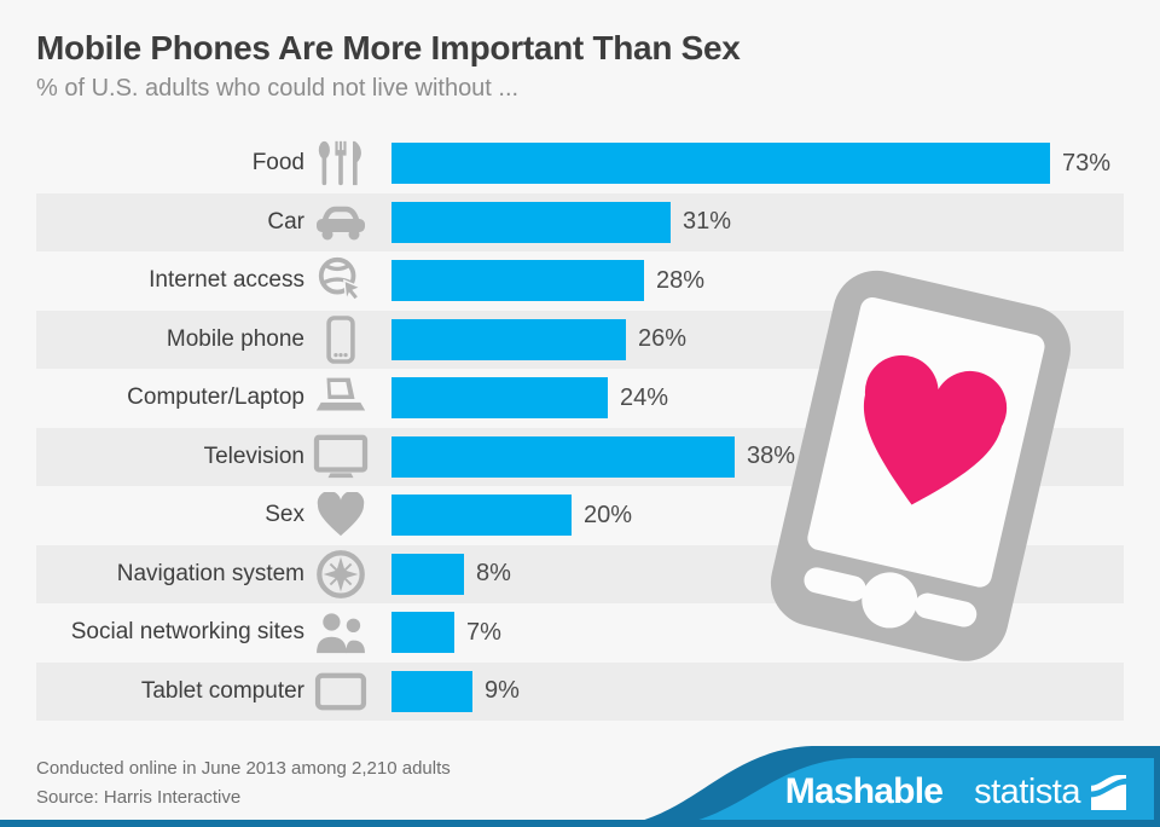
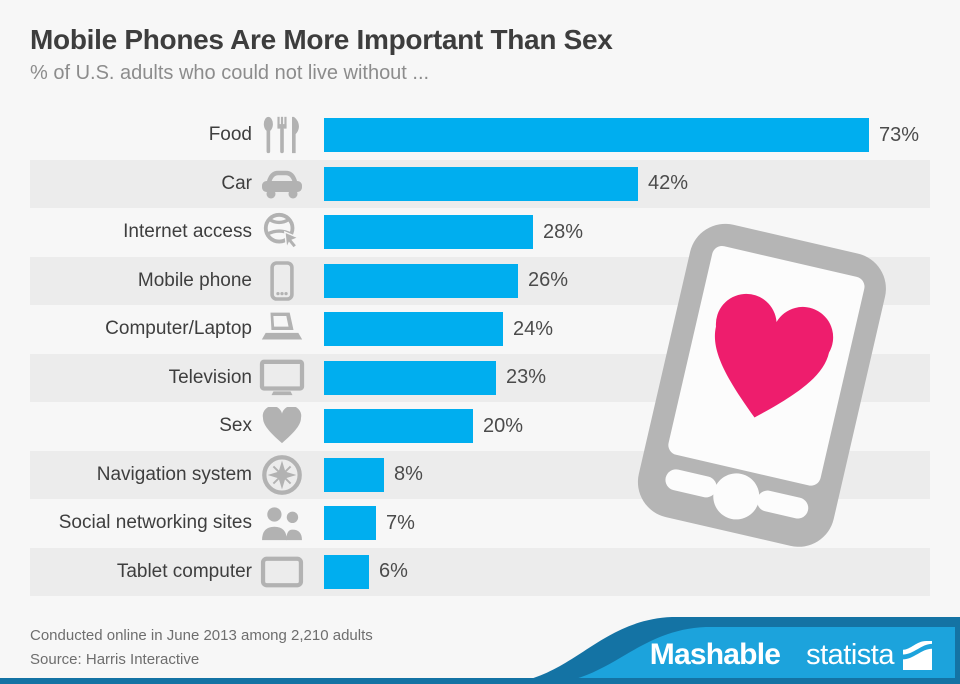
Car: 31% -> 42%
Television: 38% -> 23%
Tablet computer: 9% -> 6%
